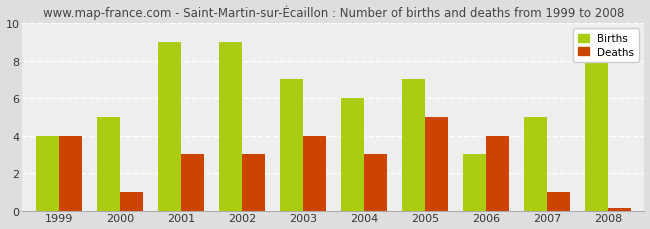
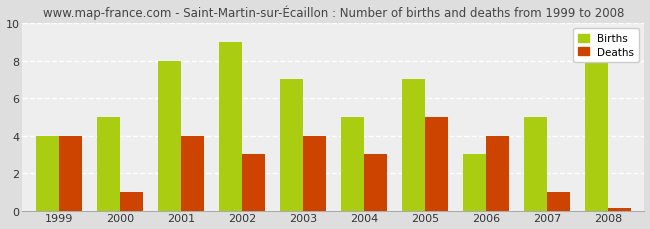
Births/2001: 9 -> 8
Deaths/2001: 3.0 -> 4.0
Births/2004: 6 -> 5
